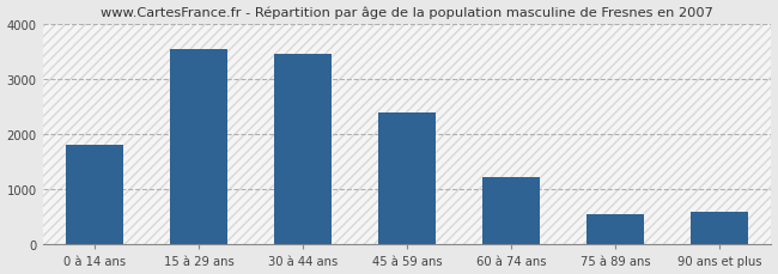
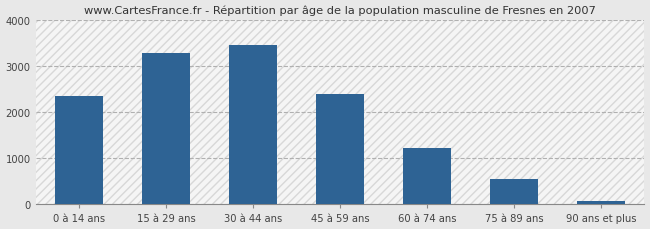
0 à 14 ans: 1800 -> 2360
15 à 29 ans: 3550 -> 3290
90 ans et plus: 600 -> 70
